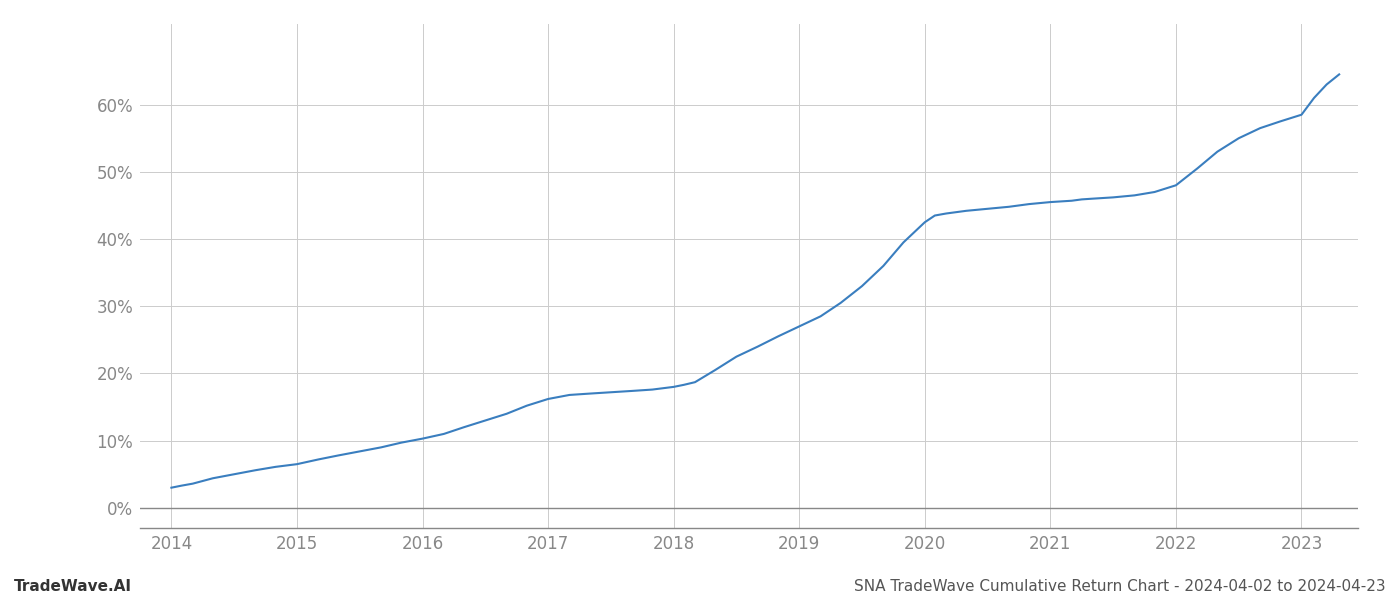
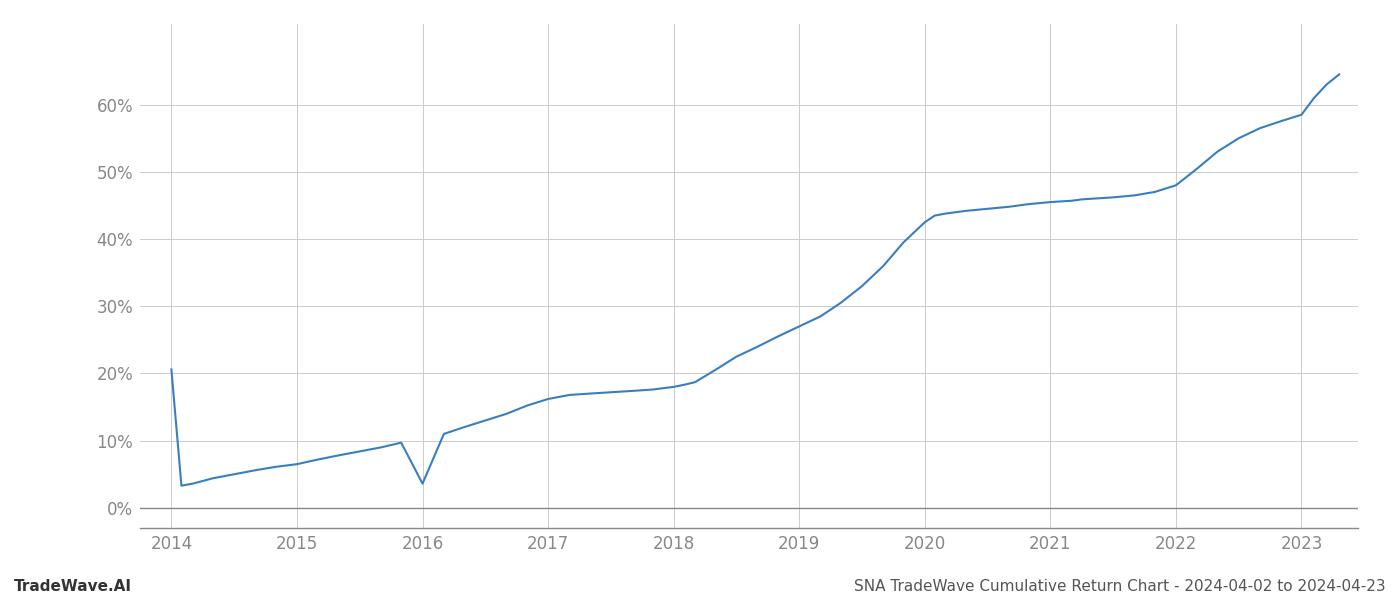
2014: 3.0% -> 20.6%
2016: 10.3% -> 3.6%
